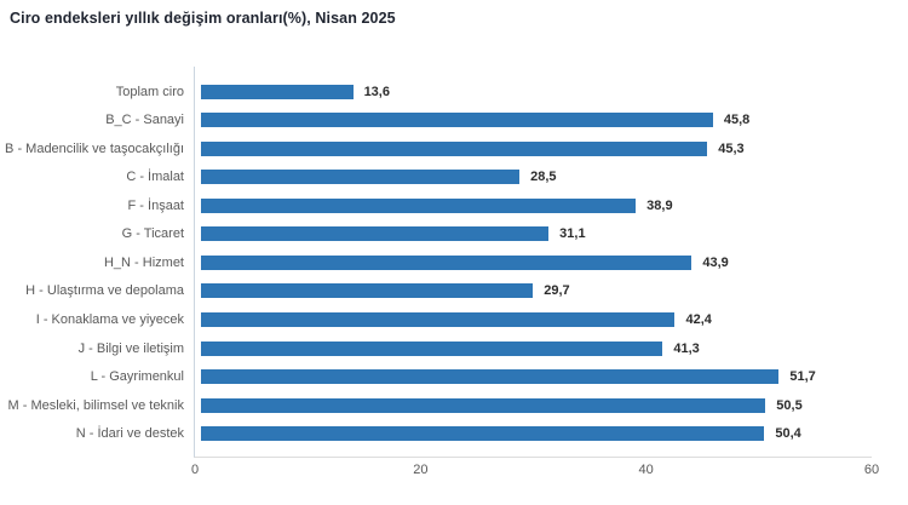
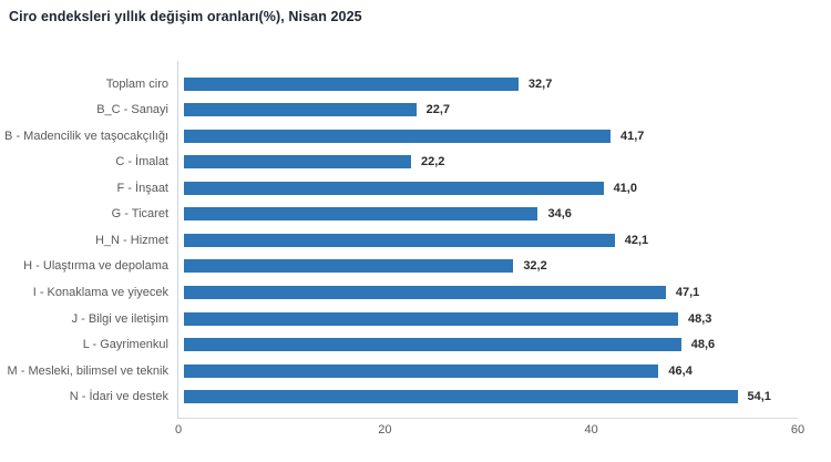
Toplam ciro: 13,6 -> 32,7
B_C - Sanayi: 45,8 -> 22,7
B - Madencilik ve taşocakçılığı: 45,3 -> 41,7
C - İmalat: 28,5 -> 22,2
F - İnşaat: 38,9 -> 41,0
G - Ticaret: 31,1 -> 34,6
H_N - Hizmet: 43,9 -> 42,1
H - Ulaştırma ve depolama: 29,7 -> 32,2
I - Konaklama ve yiyecek: 42,4 -> 47,1
J - Bilgi ve iletişim: 41,3 -> 48,3
L - Gayrimenkul: 51,7 -> 48,6
M - Mesleki, bilimsel ve teknik: 50,5 -> 46,4
N - İdari ve destek: 50,4 -> 54,1
